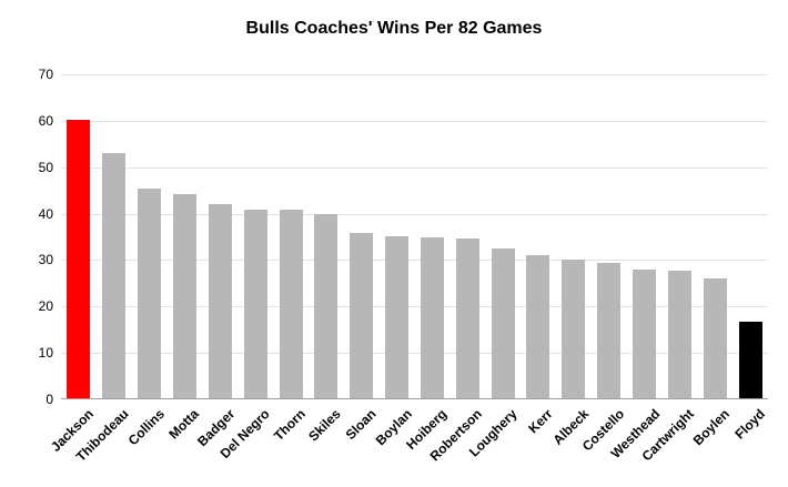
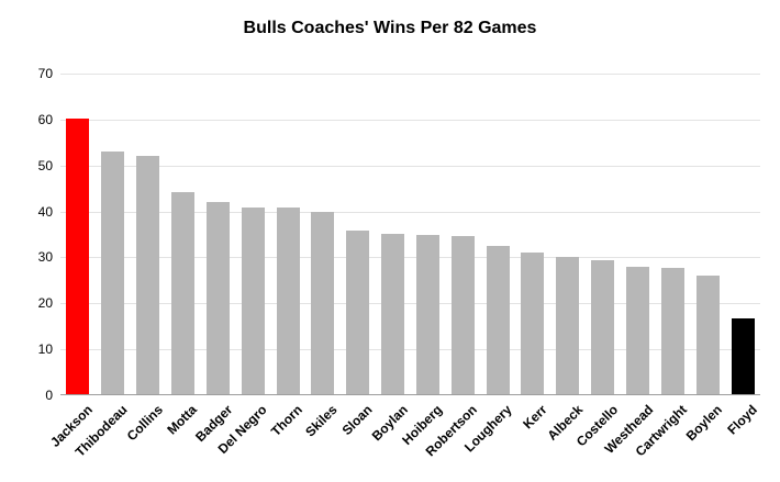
Collins: 45 -> 52
